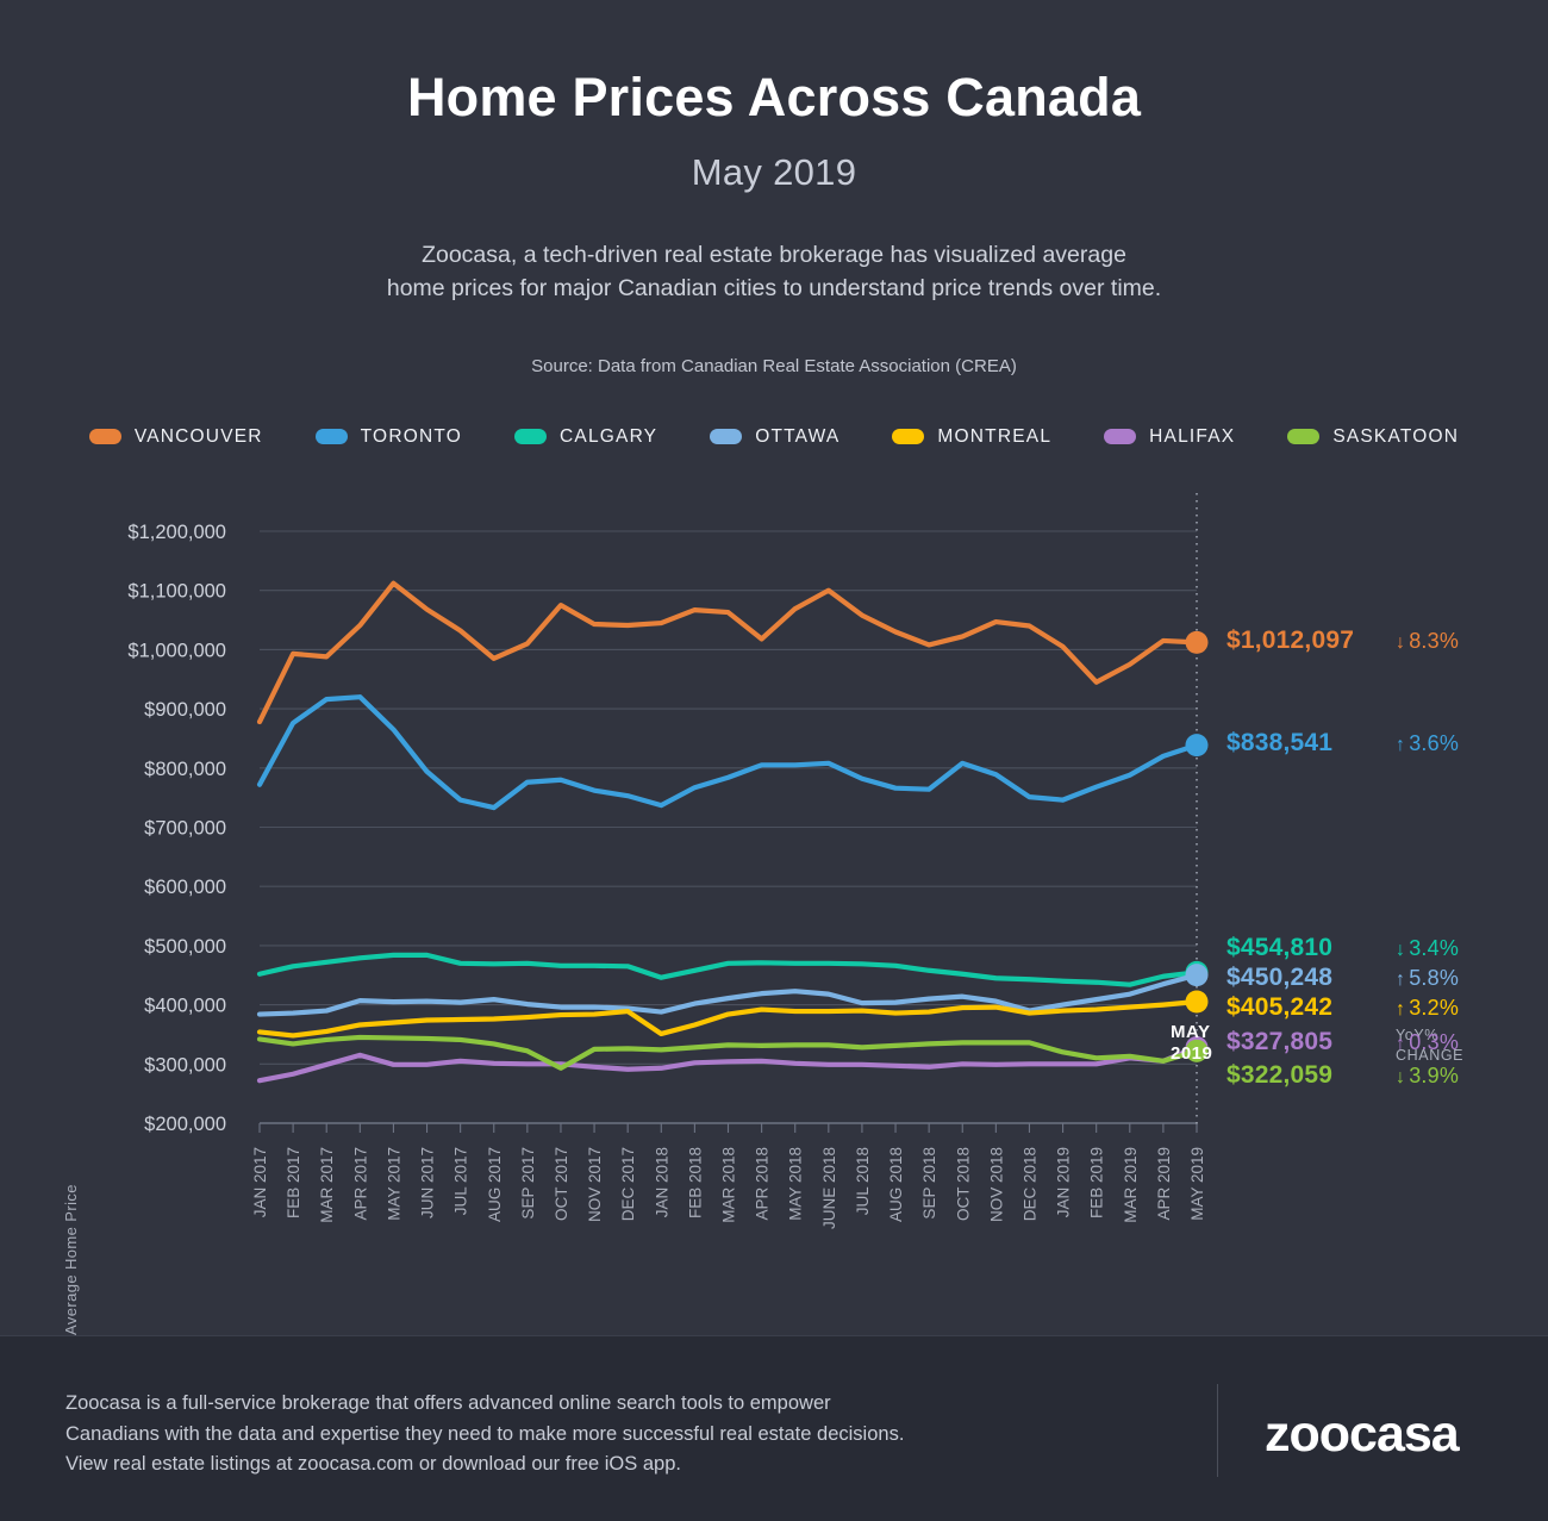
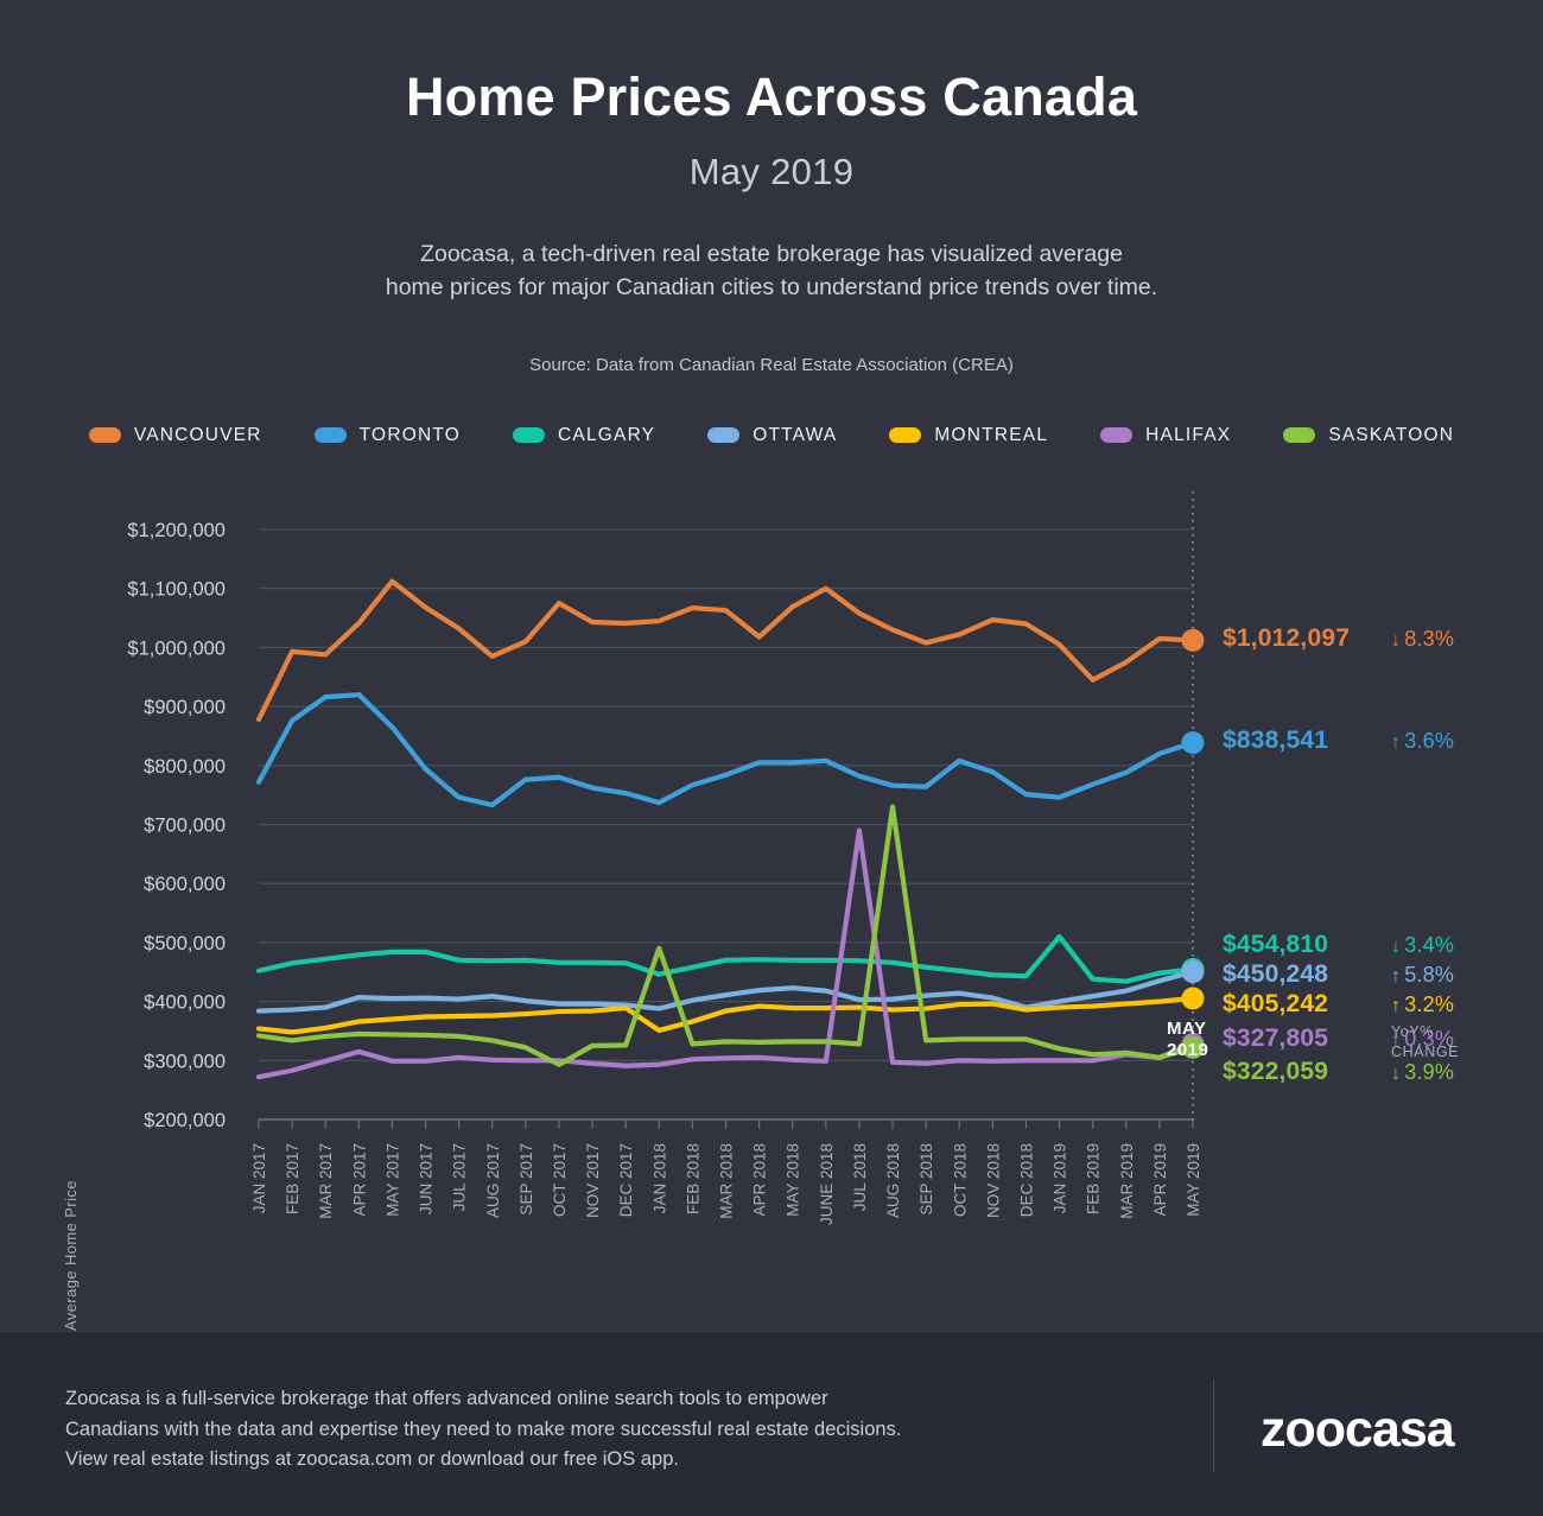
SASKATOON/JAN 2018: $320000 -> $490000
HALIFAX/JUL 2018: $300000 -> $690000
SASKATOON/AUG 2018: $330000 -> $730000
CALGARY/JAN 2019: $440000 -> $510000
